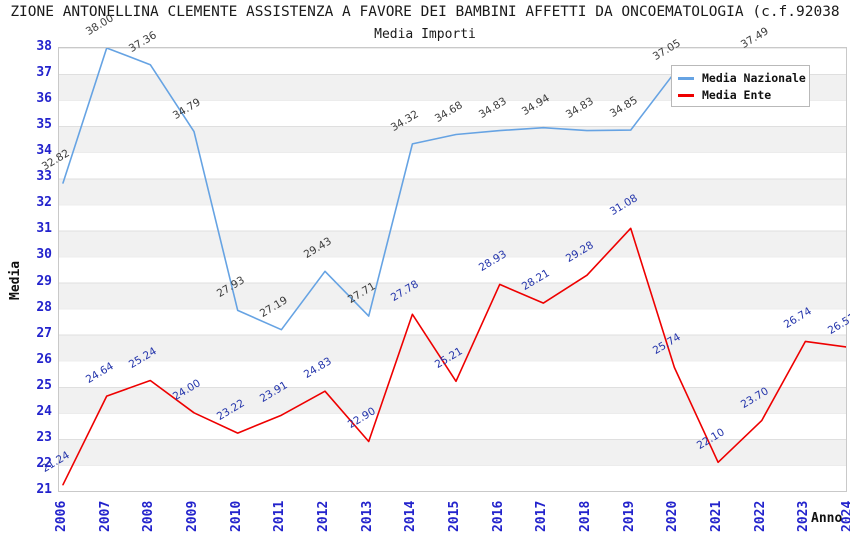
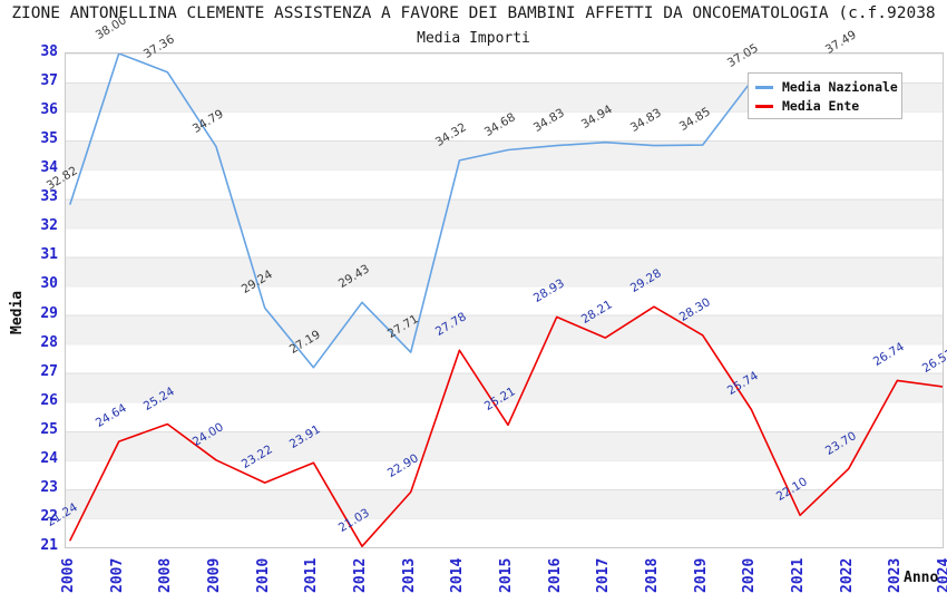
Media Nazionale/2010: 27.93 -> 29.24
Media Ente/2012: 24.83 -> 21.03
Media Ente/2019: 31.08 -> 28.30
